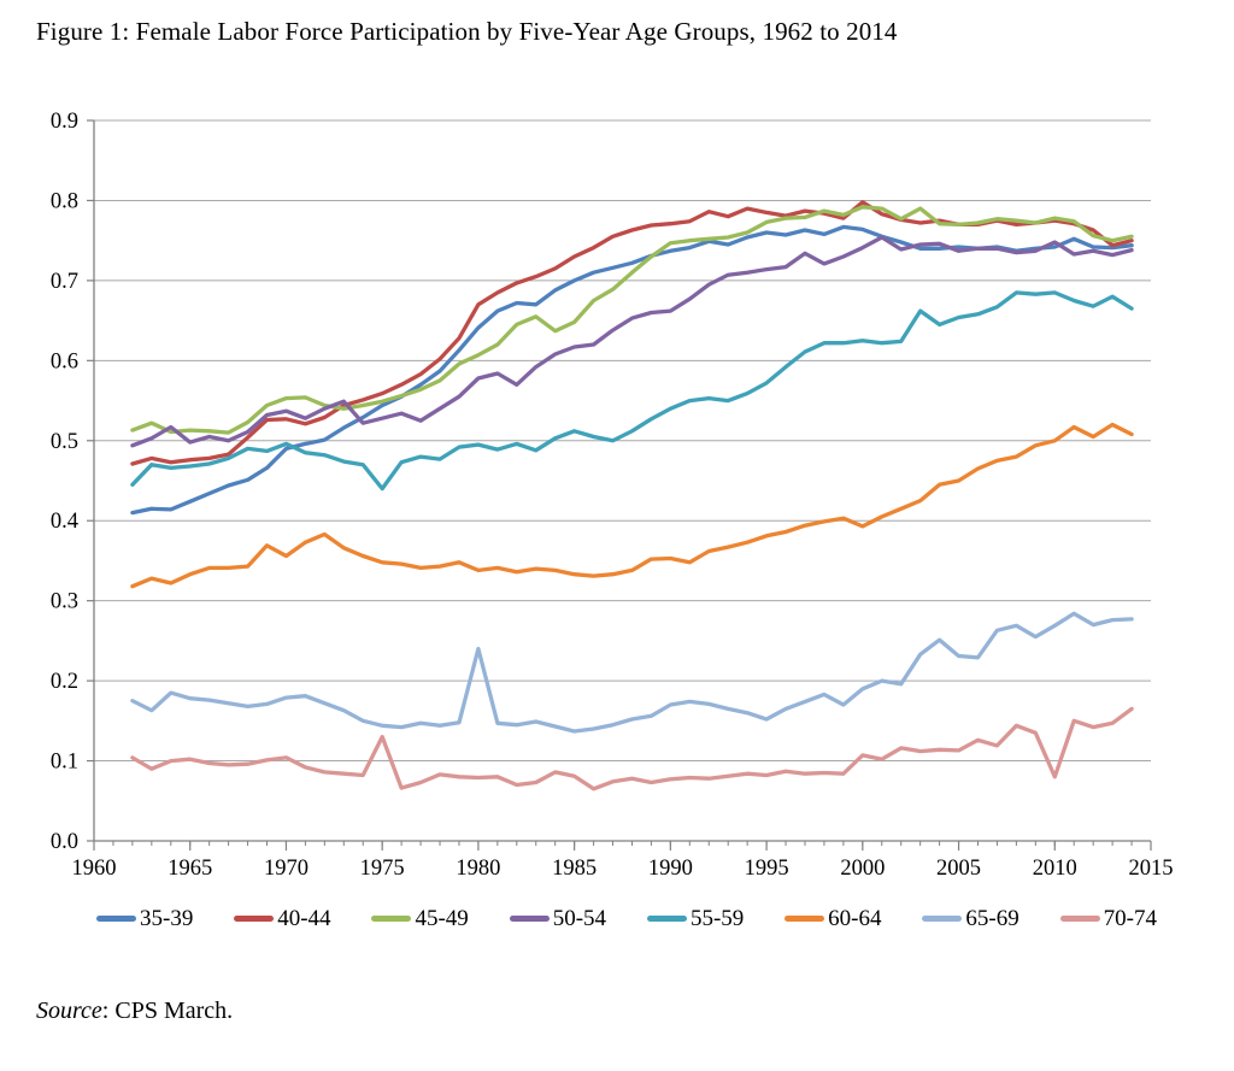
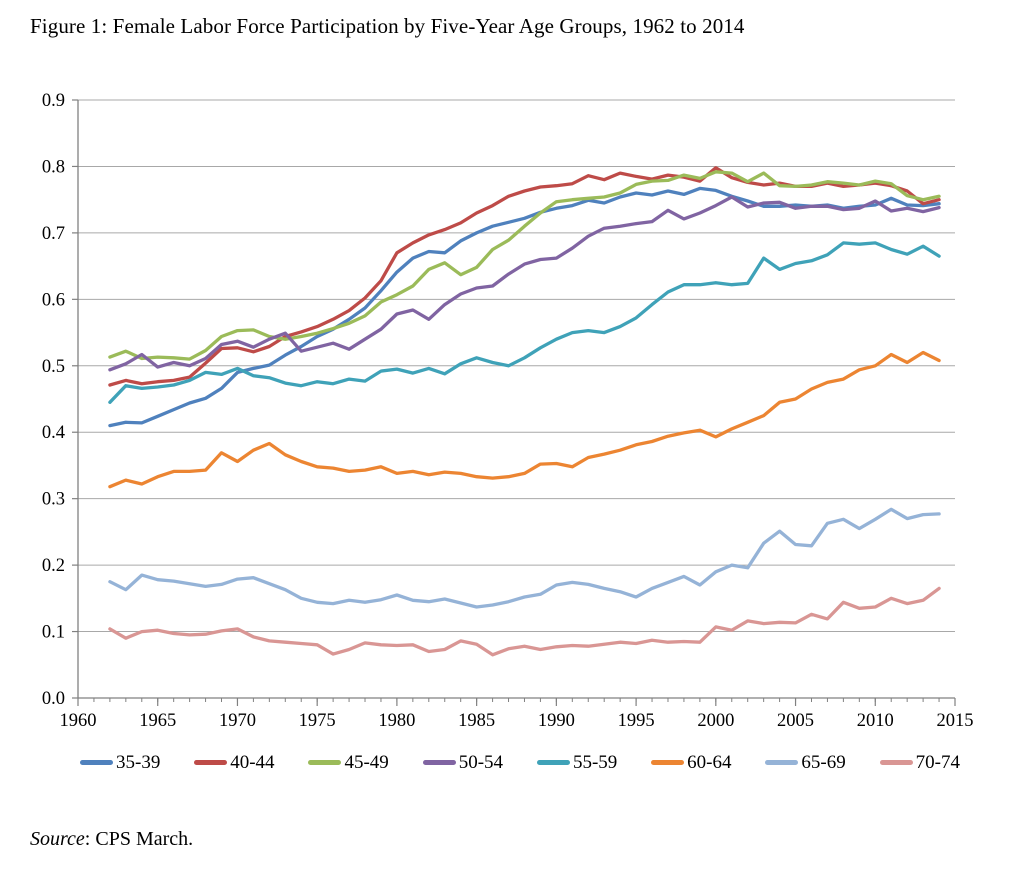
55-59/1975: 0.44 -> 0.48
70-74/1975: 0.13 -> 0.08
65-69/1980: 0.24 -> 0.15
70-74/2010: 0.08 -> 0.14
